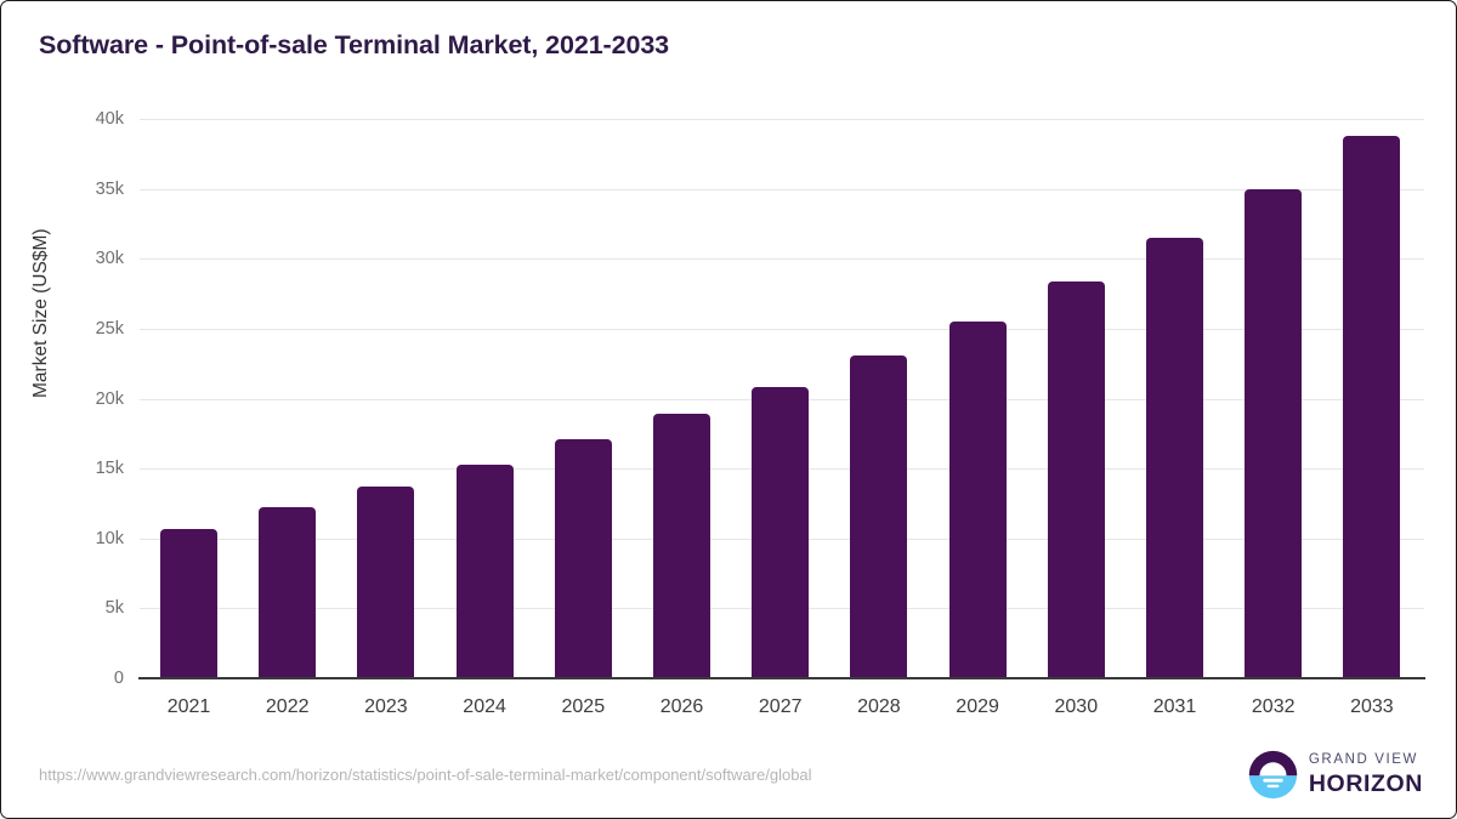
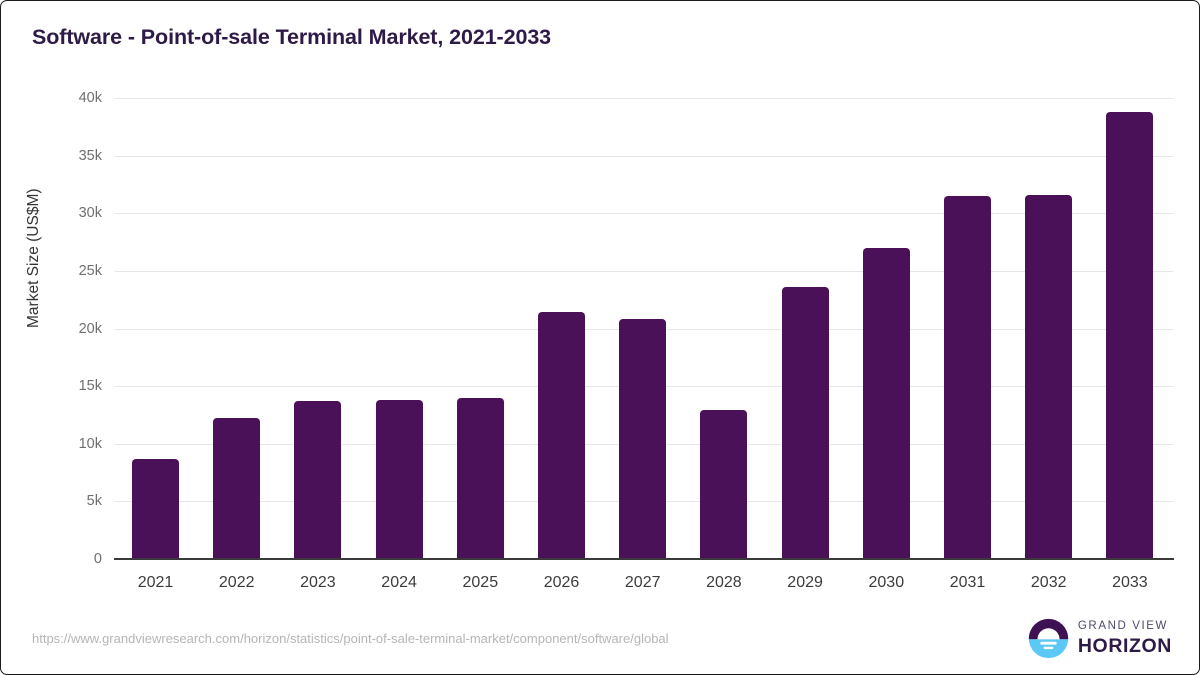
2021: 10.7k -> 8.7k
2024: 15.3k -> 13.8k
2025: 17.1k -> 14.0k
2026: 18.9k -> 21.4k
2028: 23.1k -> 12.9k
2029: 25.5k -> 23.6k
2030: 28.4k -> 27.0k
2032: 35.0k -> 31.6k
